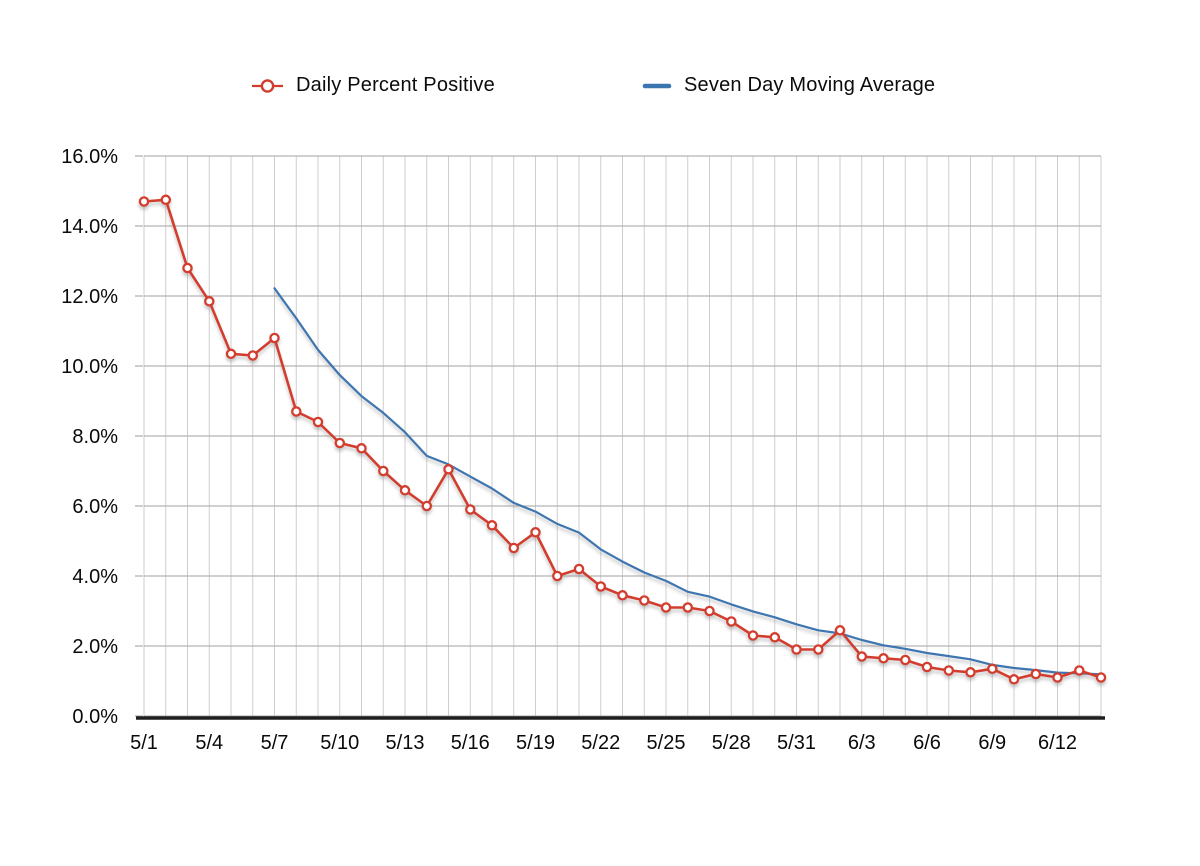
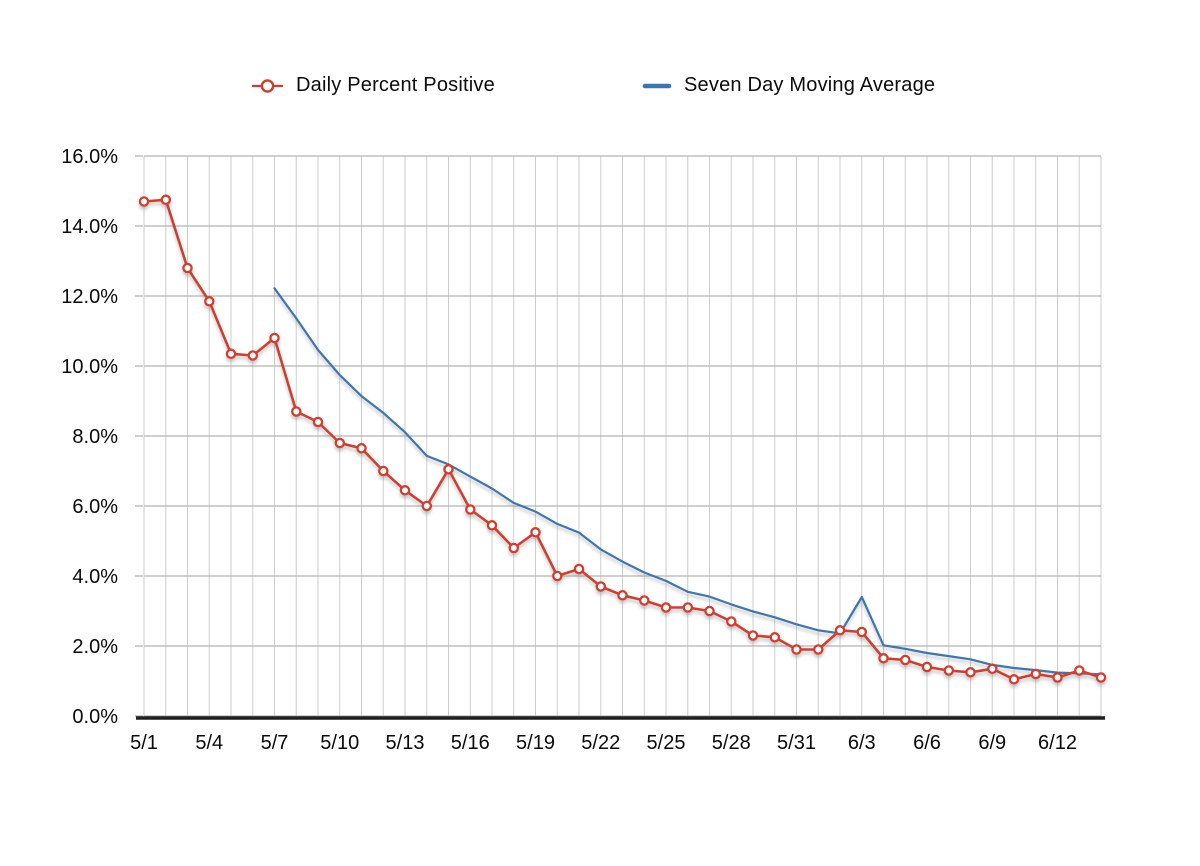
Daily Percent Positive/6/3: 1.7% -> 2.4%
Seven Day Moving Average/6/3: 2.2% -> 3.4%
